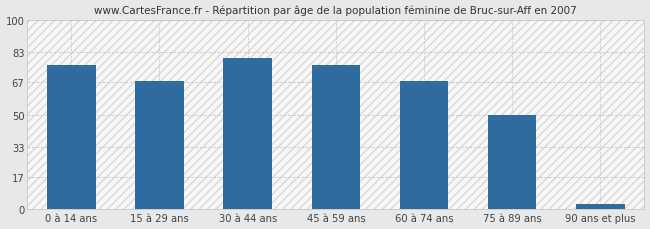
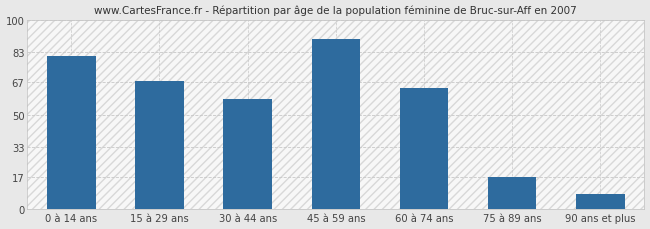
0 à 14 ans: 76 -> 81
30 à 44 ans: 80 -> 58
45 à 59 ans: 76 -> 90
60 à 74 ans: 68 -> 64
75 à 89 ans: 50 -> 17
90 ans et plus: 3 -> 8
